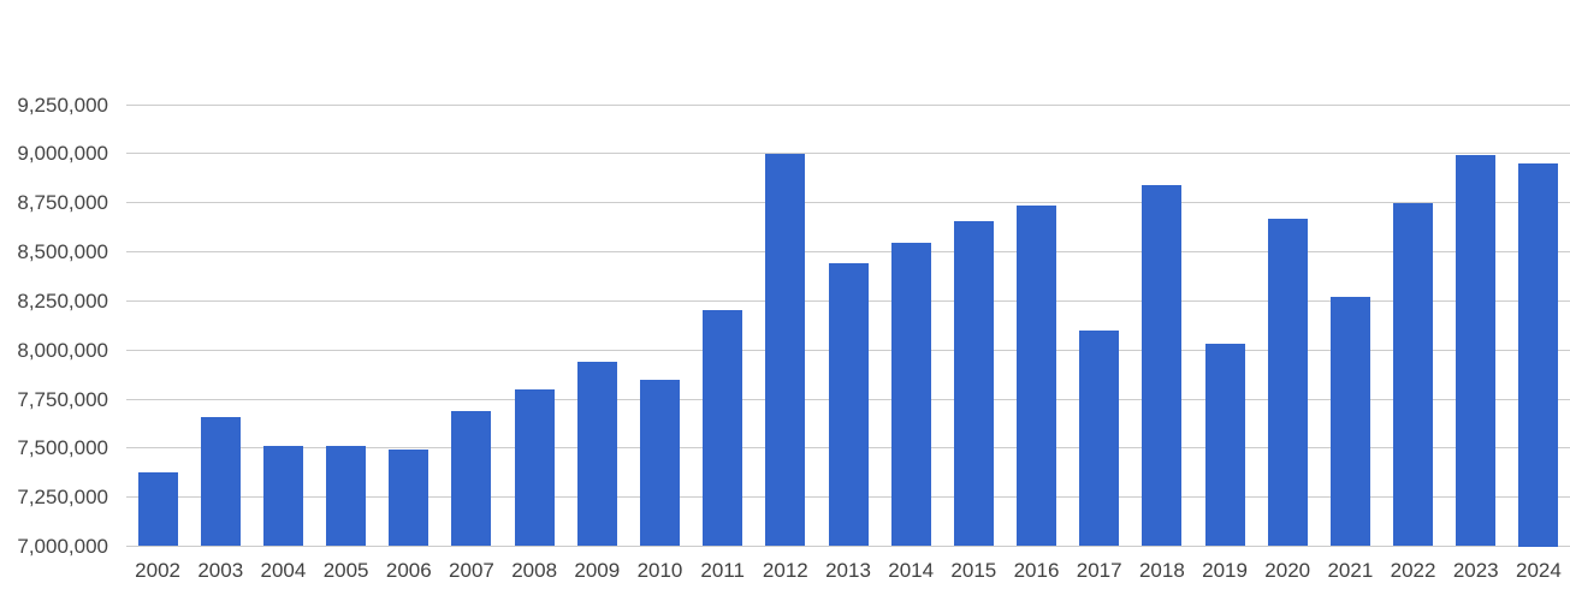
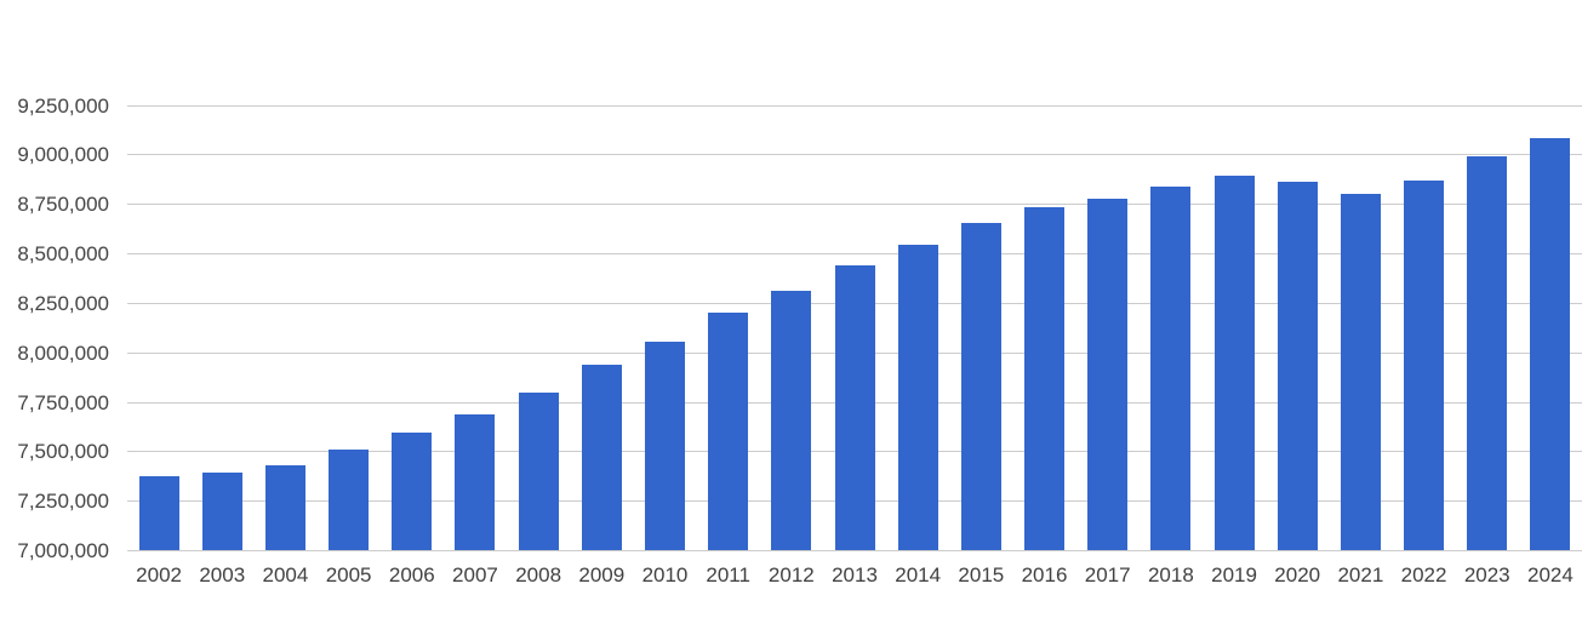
2003: 7660000 -> 7390000
2004: 7510000 -> 7430000
2006: 7490000 -> 7590000
2010: 7850000 -> 8060000
2012: 9000000 -> 8320000
2017: 8100000 -> 8780000
2019: 8030000 -> 8890000
2020: 8670000 -> 8860000
2021: 8270000 -> 8810000
2022: 8750000 -> 8870000
2024: 8950000 -> 9090000
